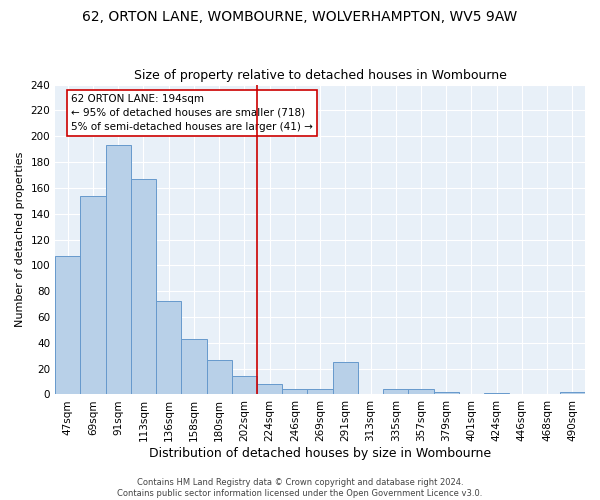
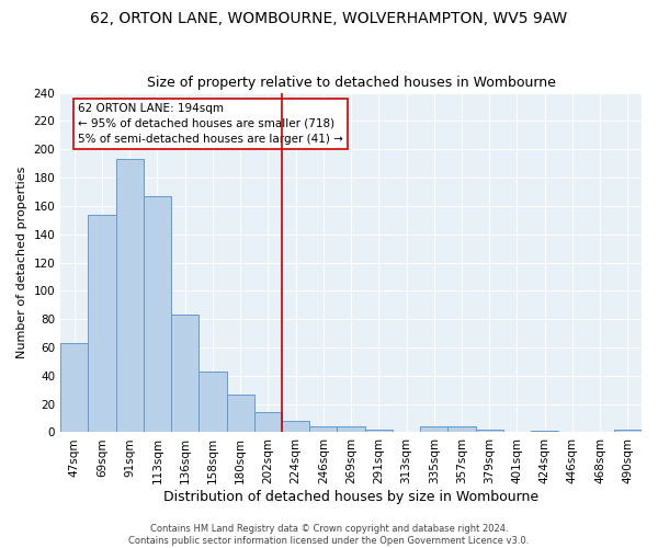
47sqm: 107 -> 63
136sqm: 72 -> 83
291sqm: 25 -> 2
